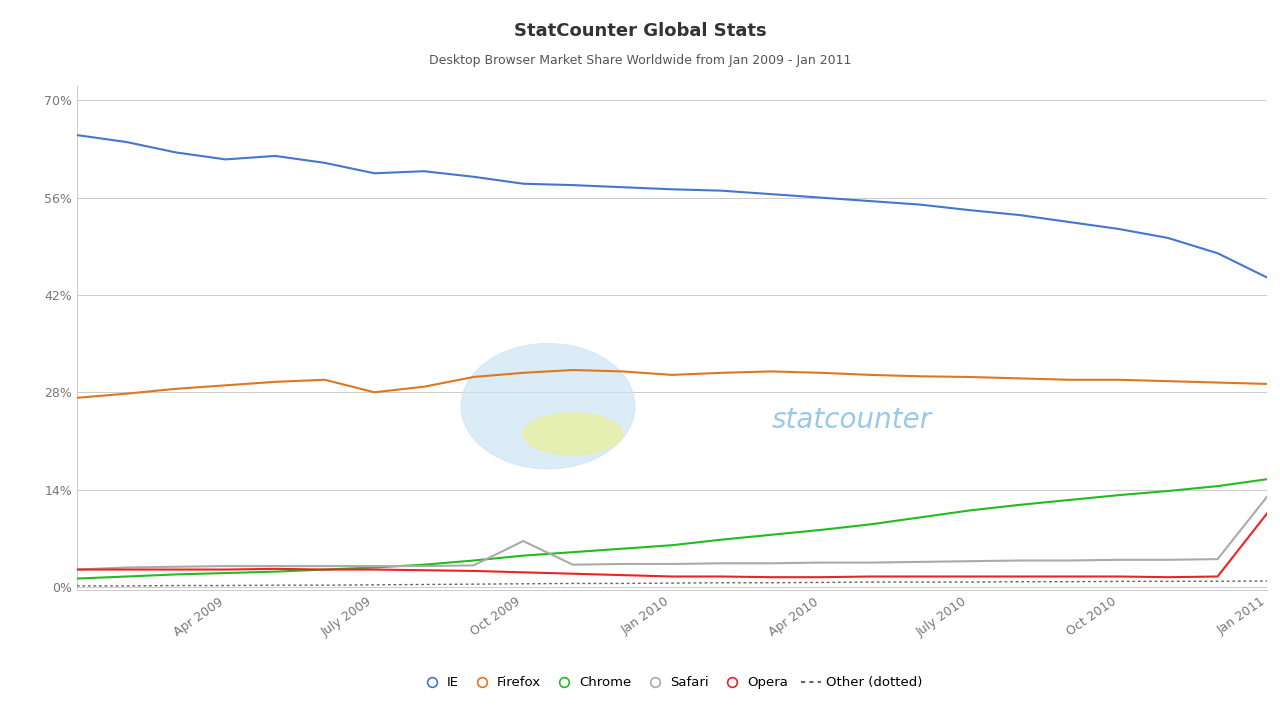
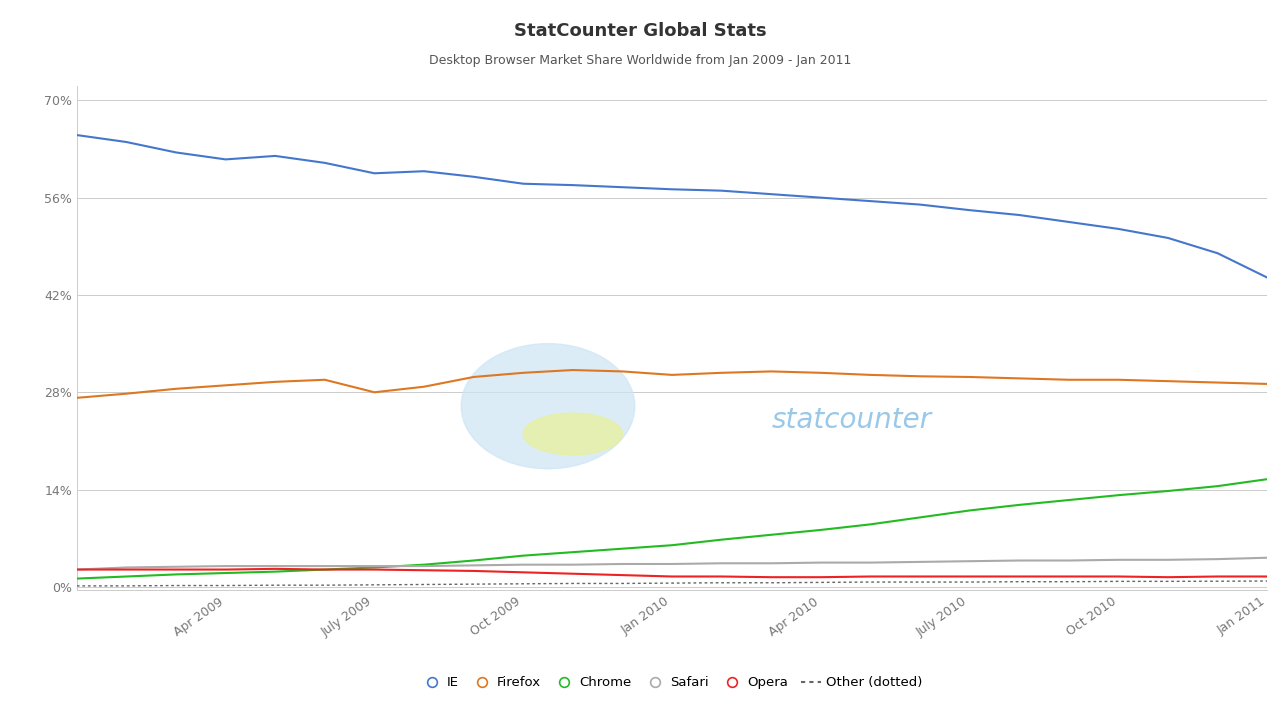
Safari/Oct 2009: 6.6% -> 3.2%
Safari/Jan 2011: 13.0% -> 4.2%
Opera/Jan 2011: 10.6% -> 1.5%
